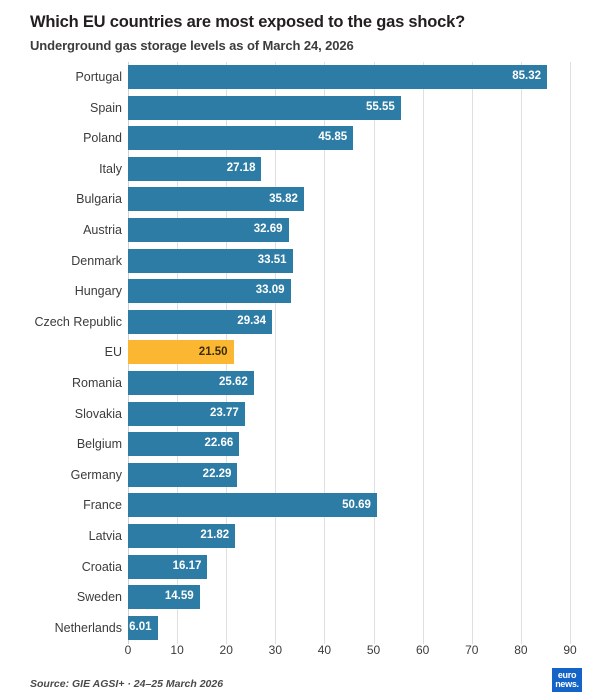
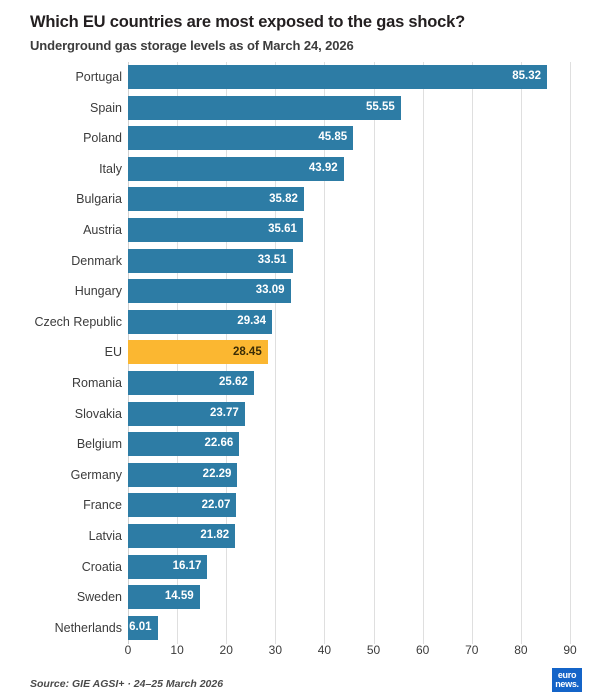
Italy: 27.18 -> 43.92
Austria: 32.69 -> 35.61
EU: 21.50 -> 28.45
France: 50.69 -> 22.07
